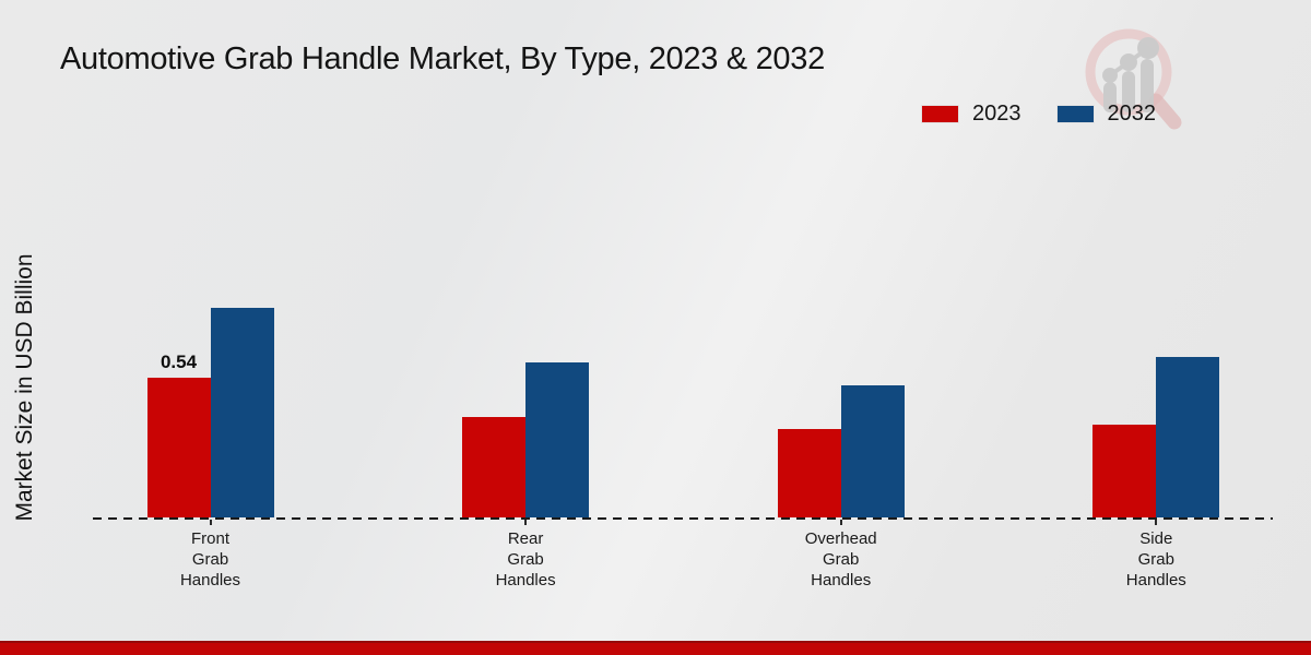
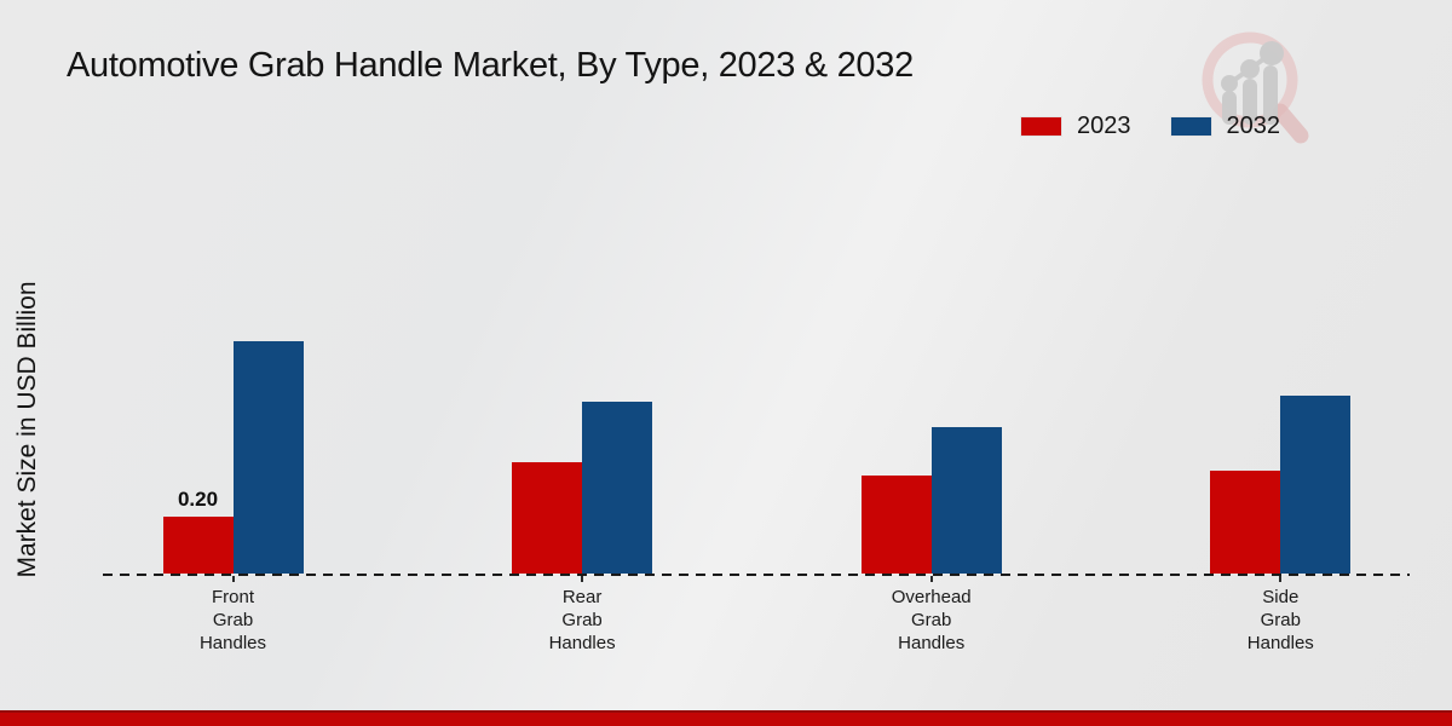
2023/Front Grab Handles: 0.54 -> 0.20
